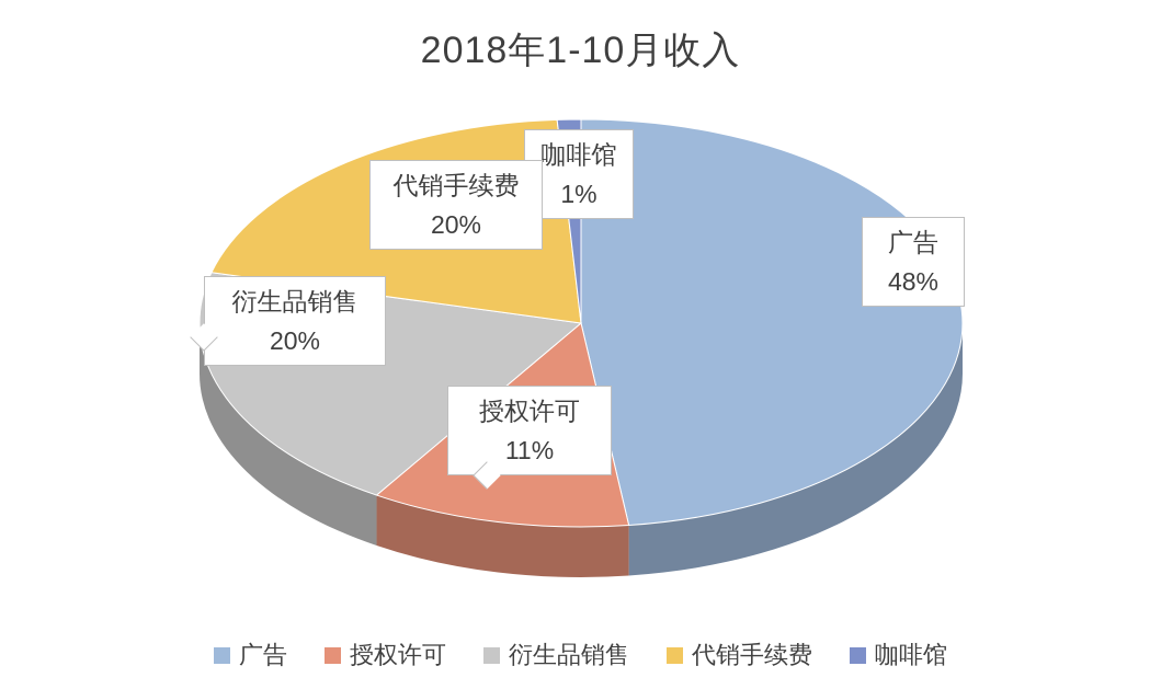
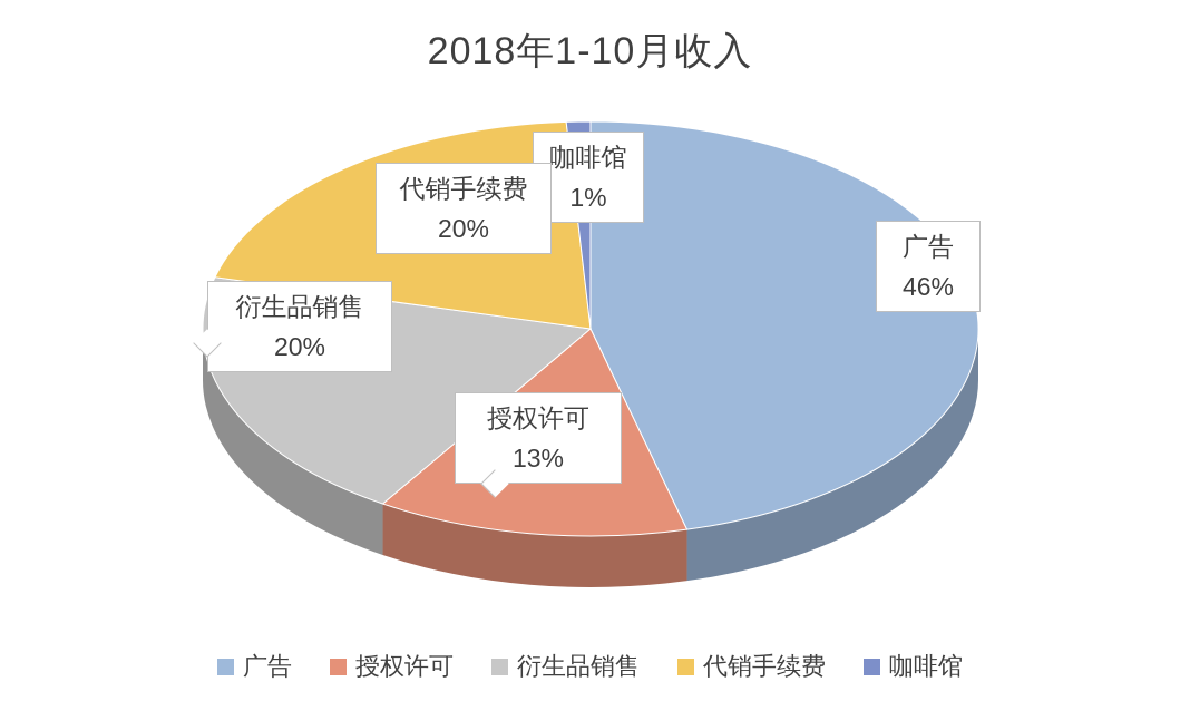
广告: 48% -> 46%
授权许可: 11% -> 13%
